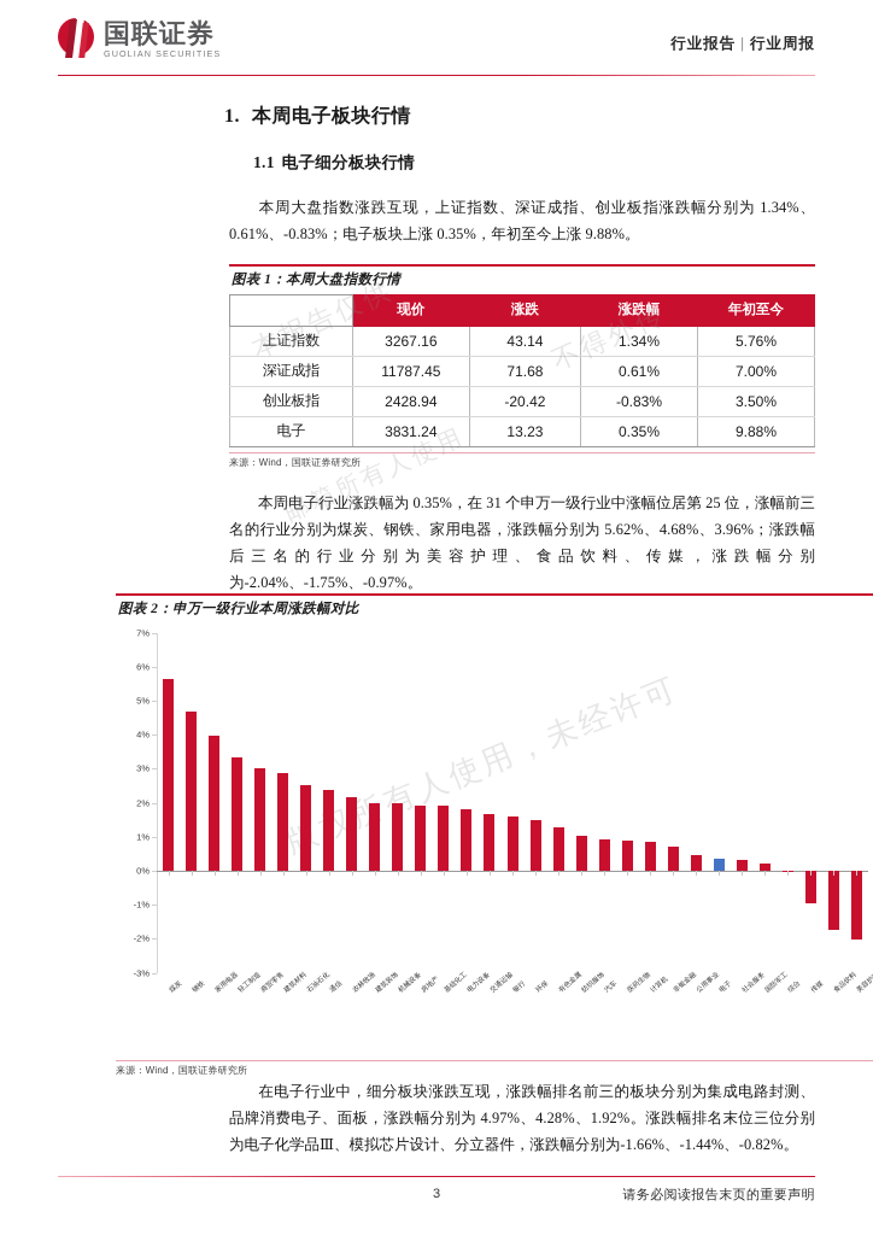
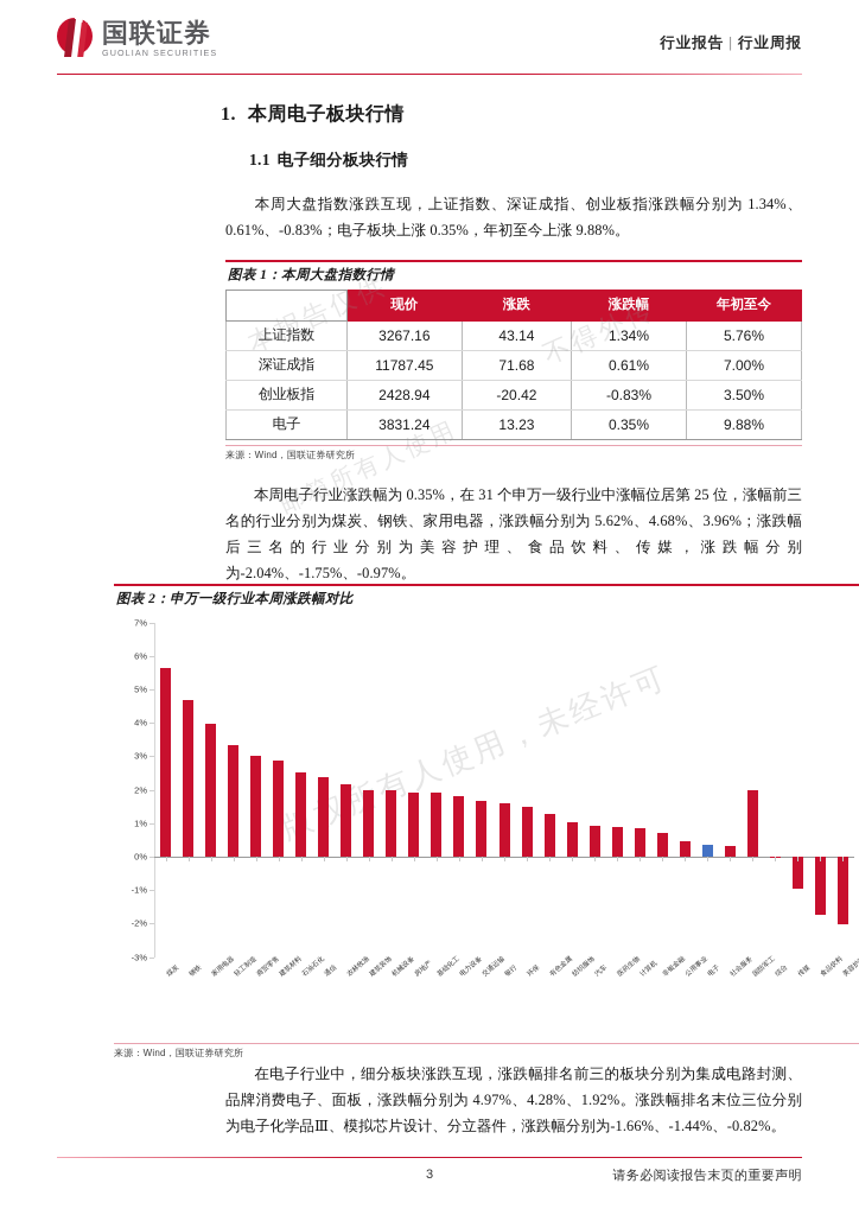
国防军工: 0.2% -> 2.0%
